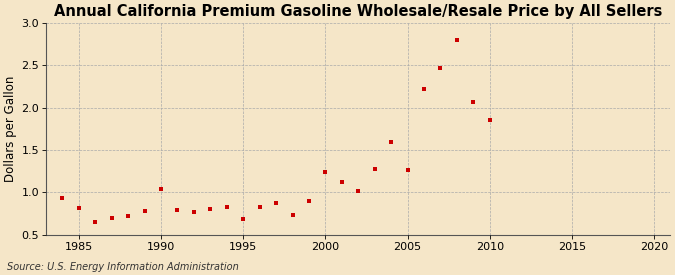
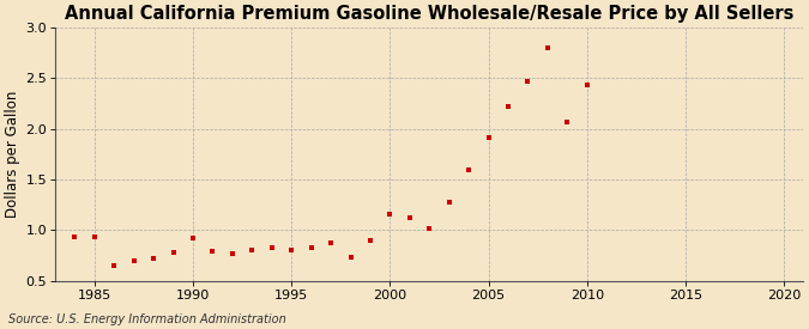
1985: 0.82 -> 0.93
1990: 1.04 -> 0.92
1995: 0.68 -> 0.80
2000: 1.24 -> 1.16
2005: 1.26 -> 1.91
2010: 1.86 -> 2.43
